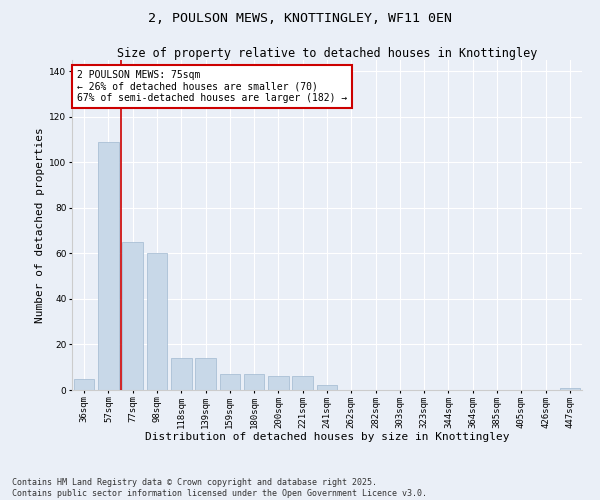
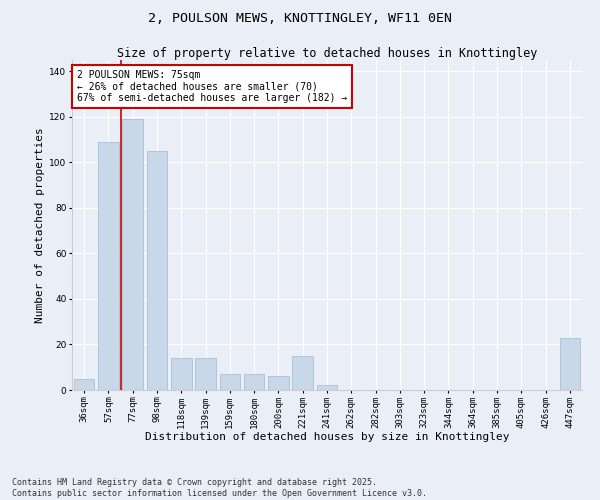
77sqm: 65 -> 119
98sqm: 60 -> 105
221sqm: 6 -> 15
447sqm: 1 -> 23
